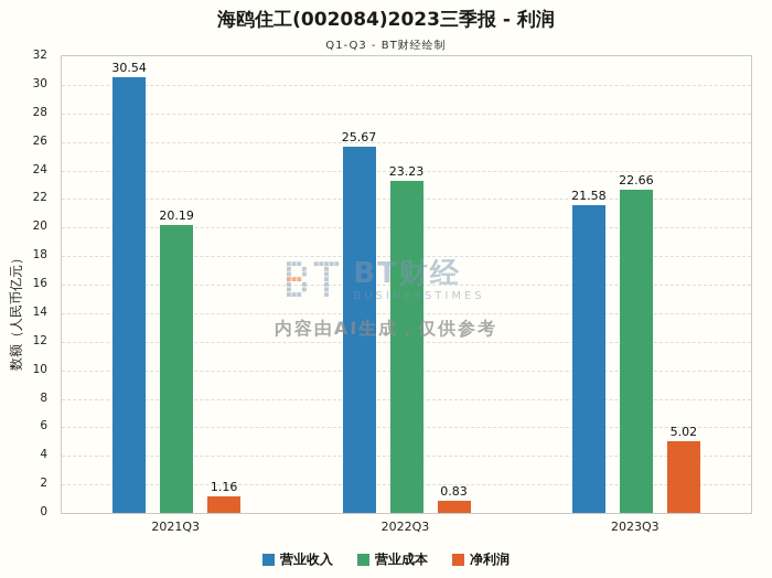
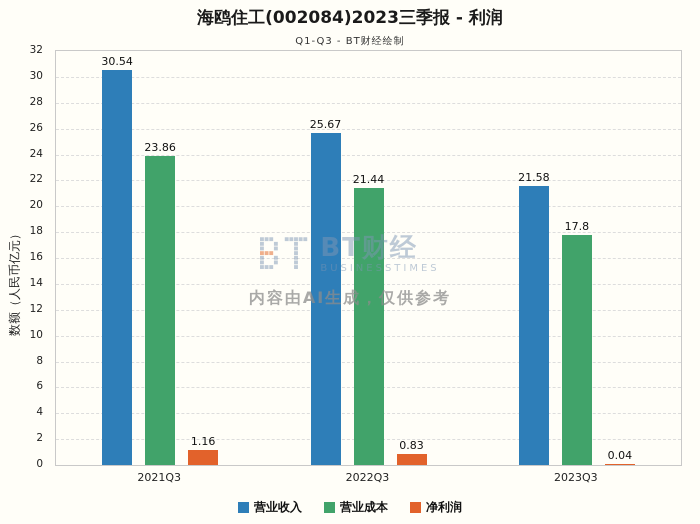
营业成本/2021Q3: 20.19 -> 23.86
营业成本/2022Q3: 23.23 -> 21.44
营业成本/2023Q3: 22.66 -> 17.8
净利润/2023Q3: 5.02 -> 0.04
